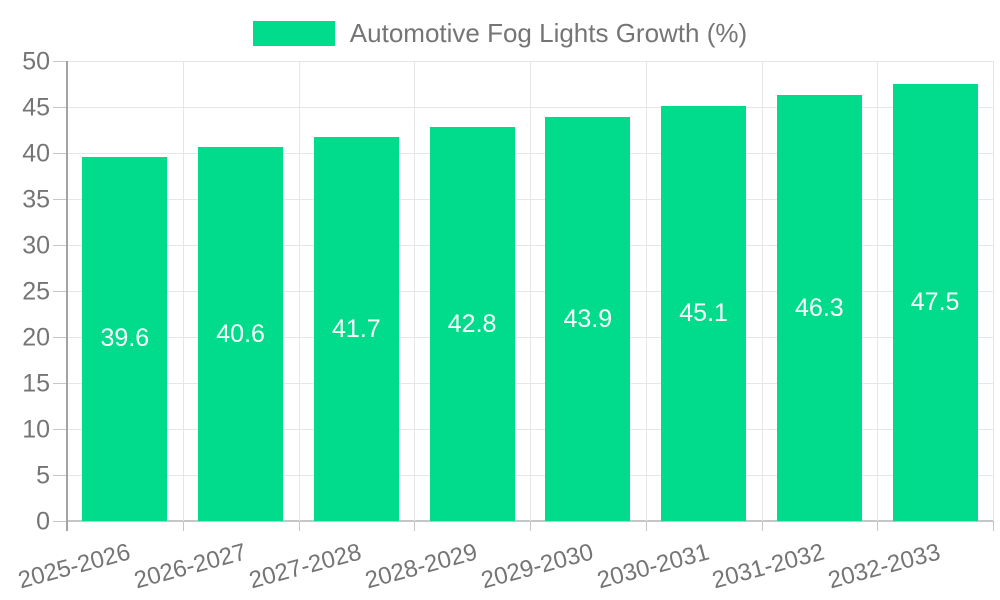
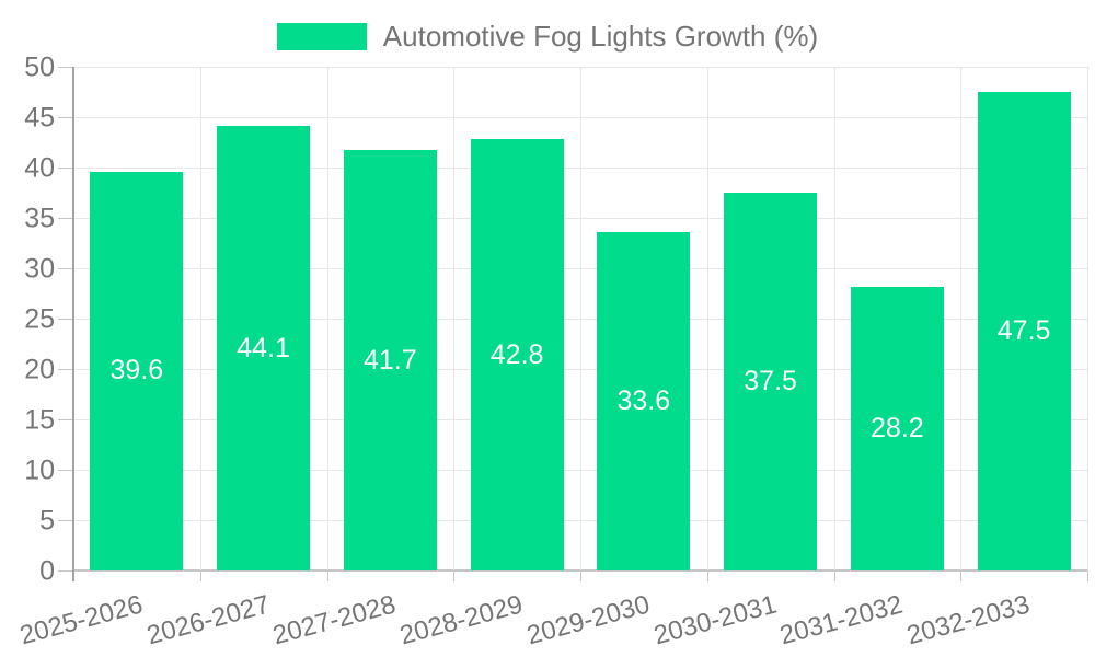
2026-2027: 40.6 -> 44.1
2029-2030: 43.9 -> 33.6
2030-2031: 45.1 -> 37.5
2031-2032: 46.3 -> 28.2
